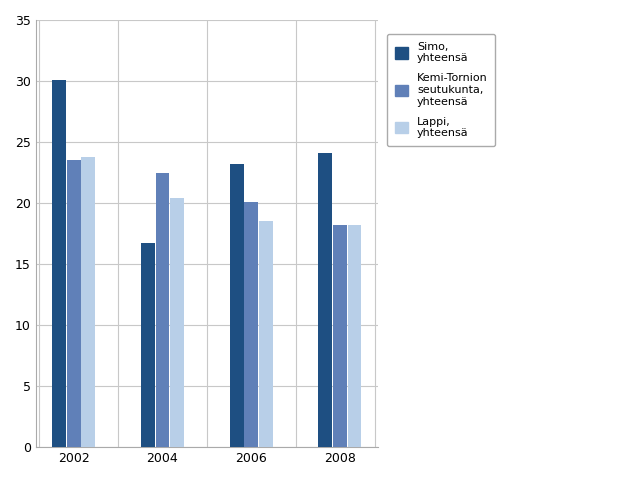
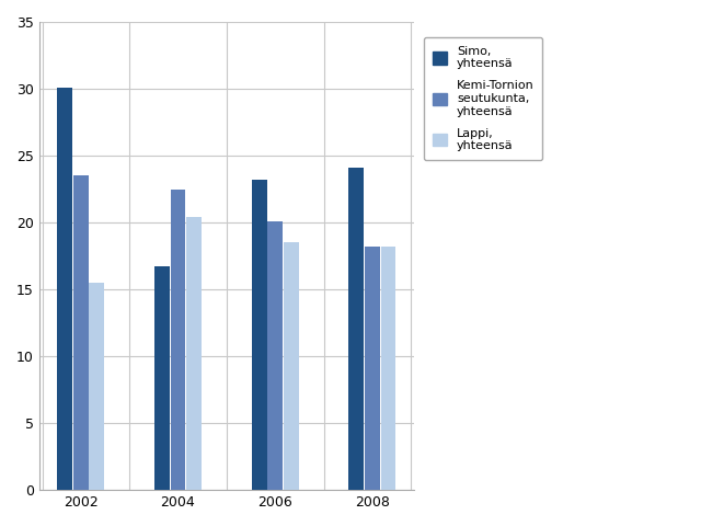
Lappi, yhteensä/2002: 23.8 -> 15.5
